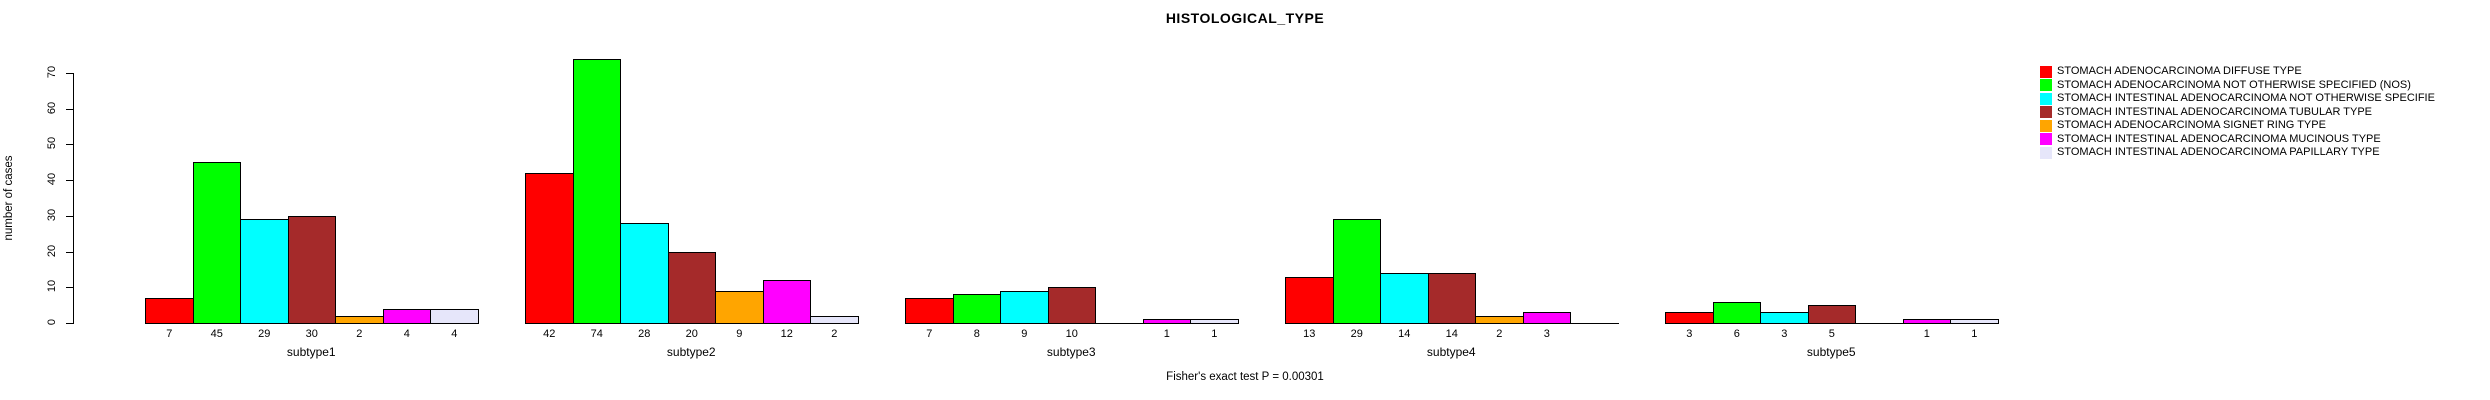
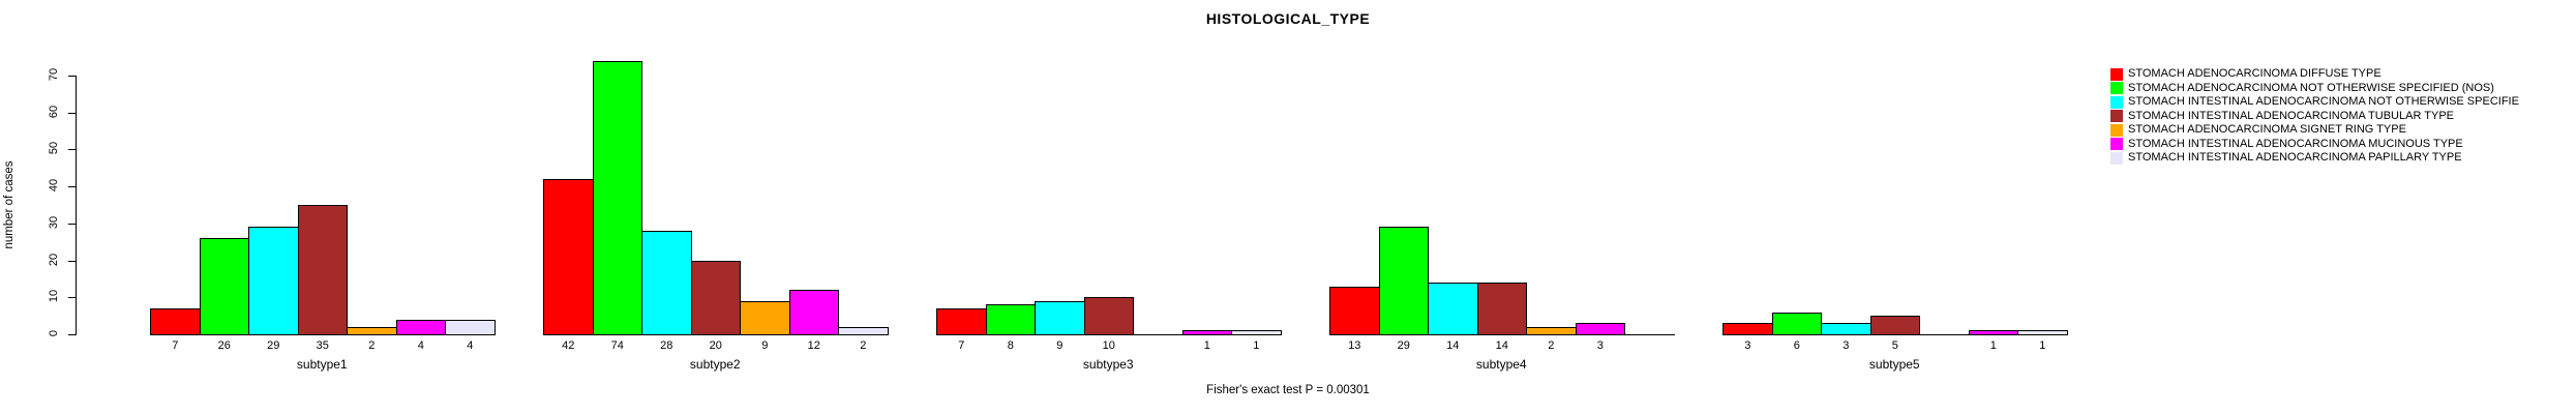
STOMACH ADENOCARCINOMA NOT OTHERWISE SPECIFIED (NOS)/subtype1: 45 -> 26
STOMACH INTESTINAL ADENOCARCINOMA TUBULAR TYPE/subtype1: 30 -> 35
